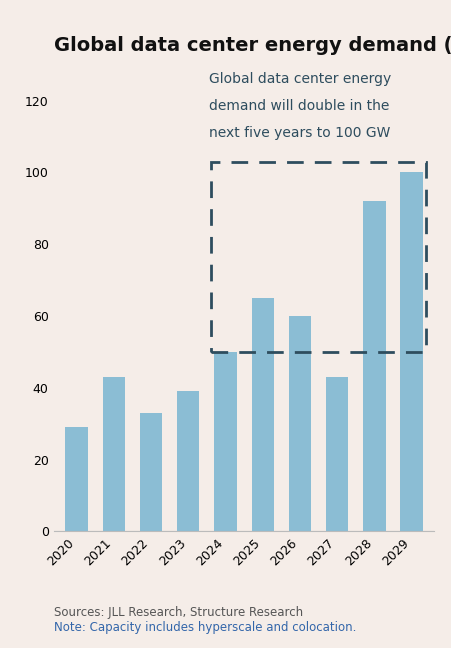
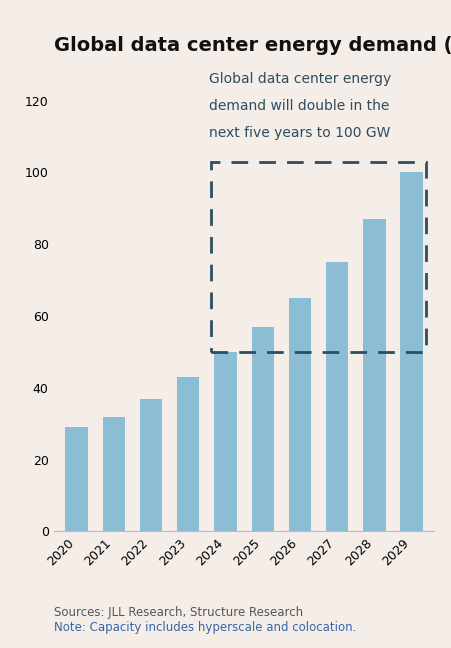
2021: 43 -> 32
2022: 33 -> 37
2023: 39 -> 43
2025: 65 -> 57
2026: 60 -> 65
2027: 43 -> 75
2028: 92 -> 87
